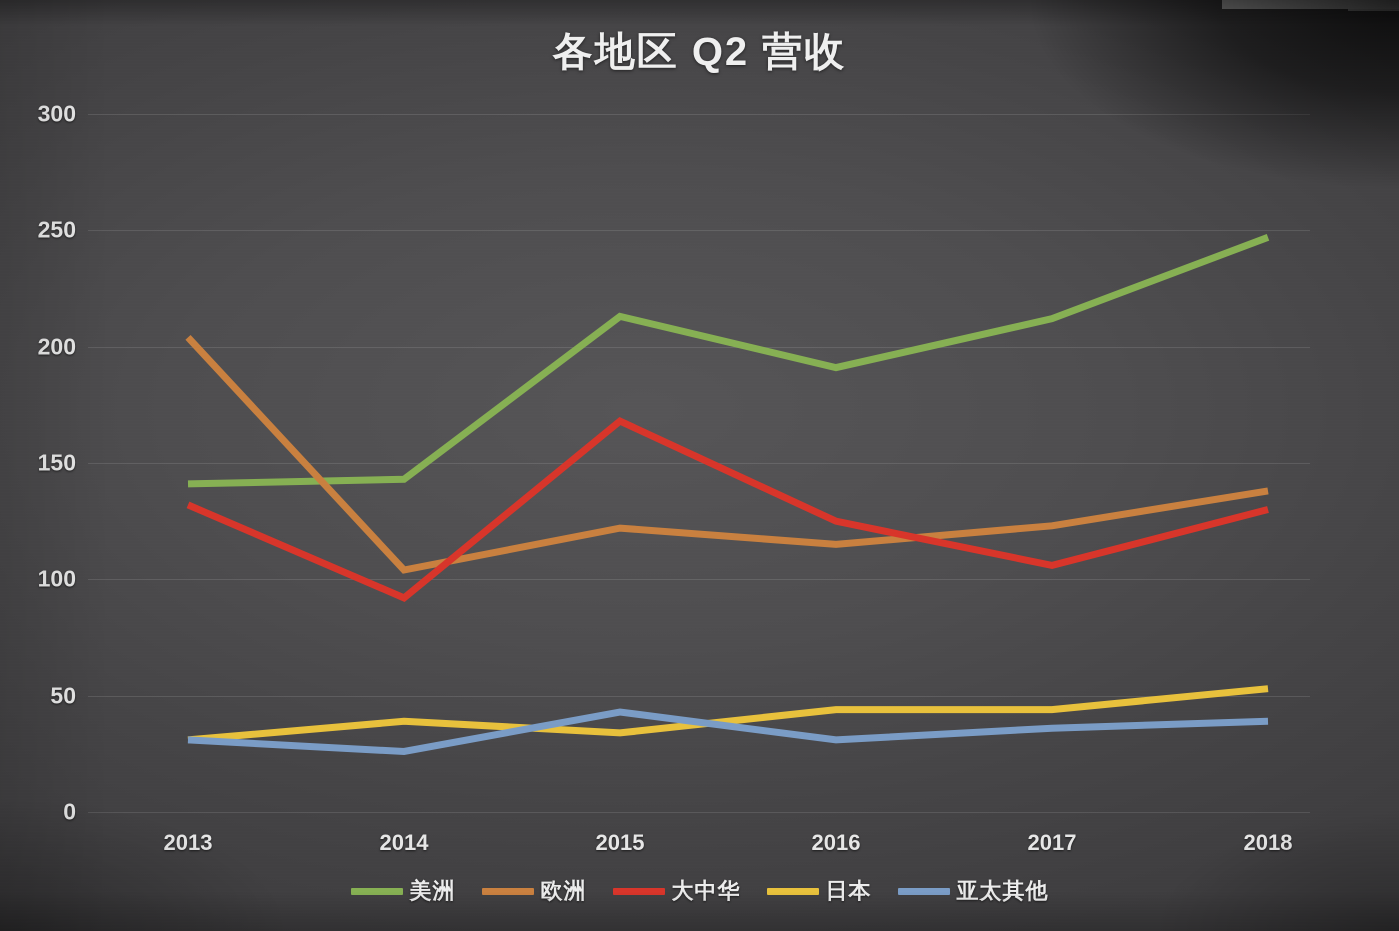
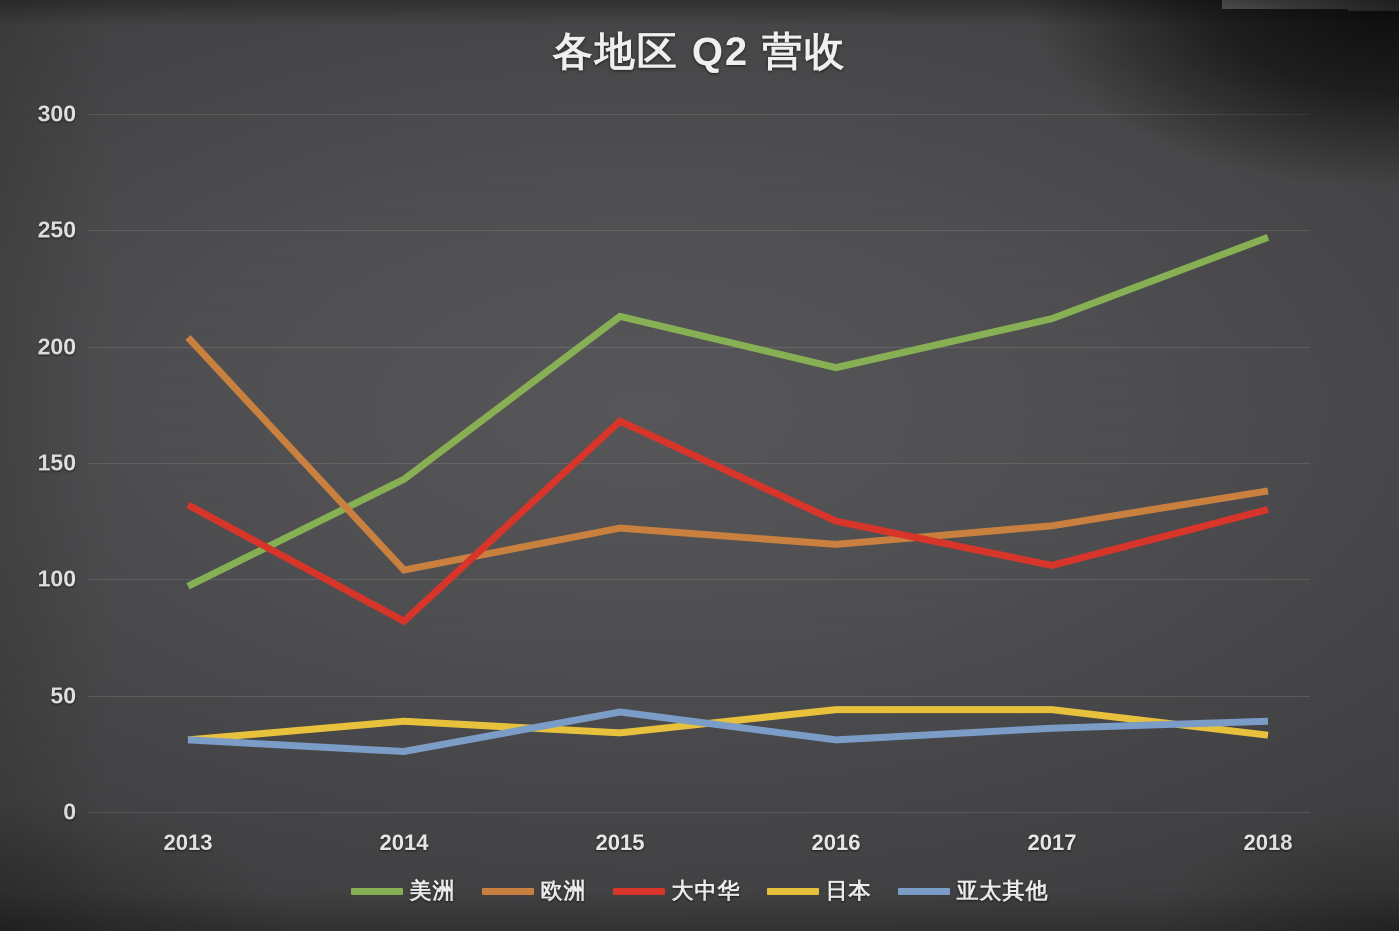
美洲/2013: 141 -> 97
大中华/2014: 92 -> 82
日本/2018: 53 -> 33
